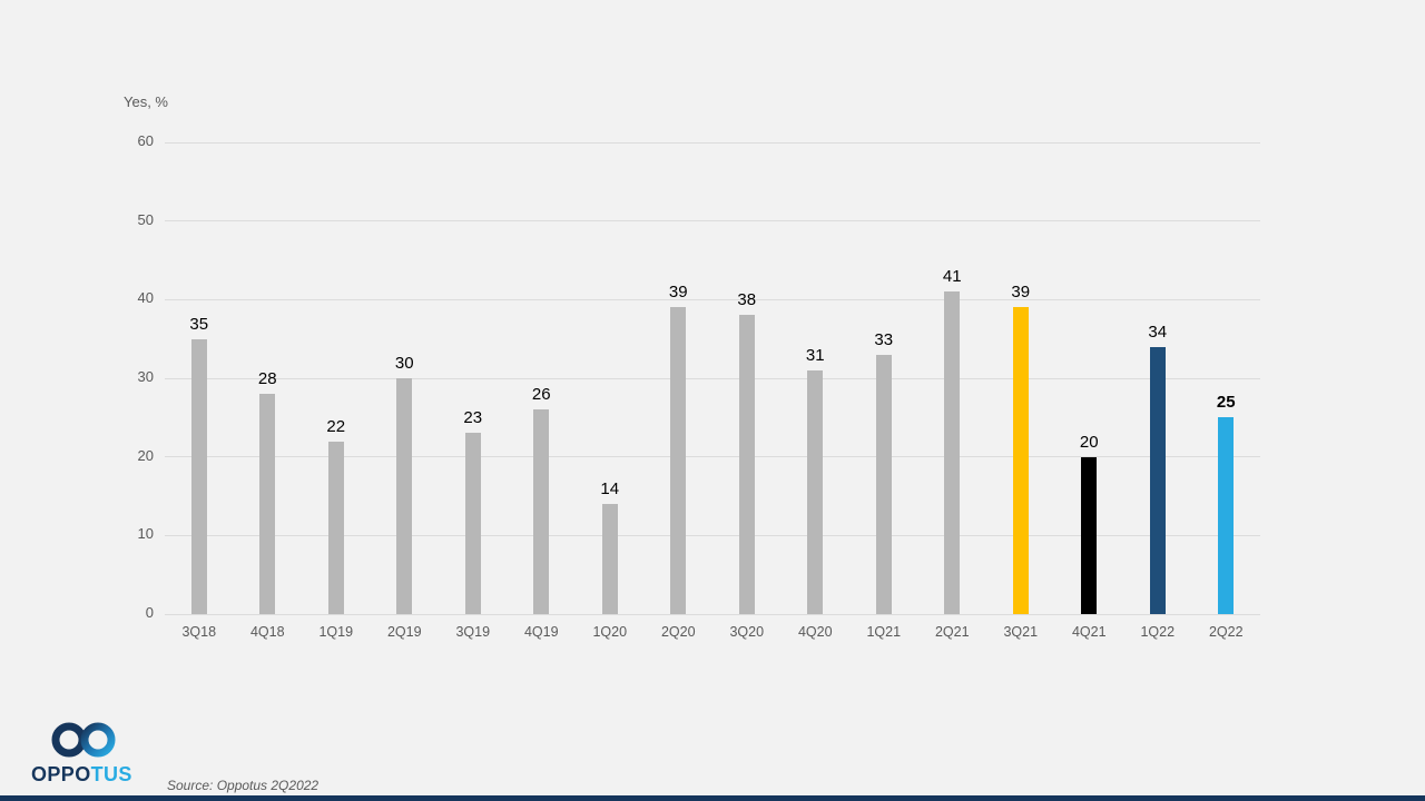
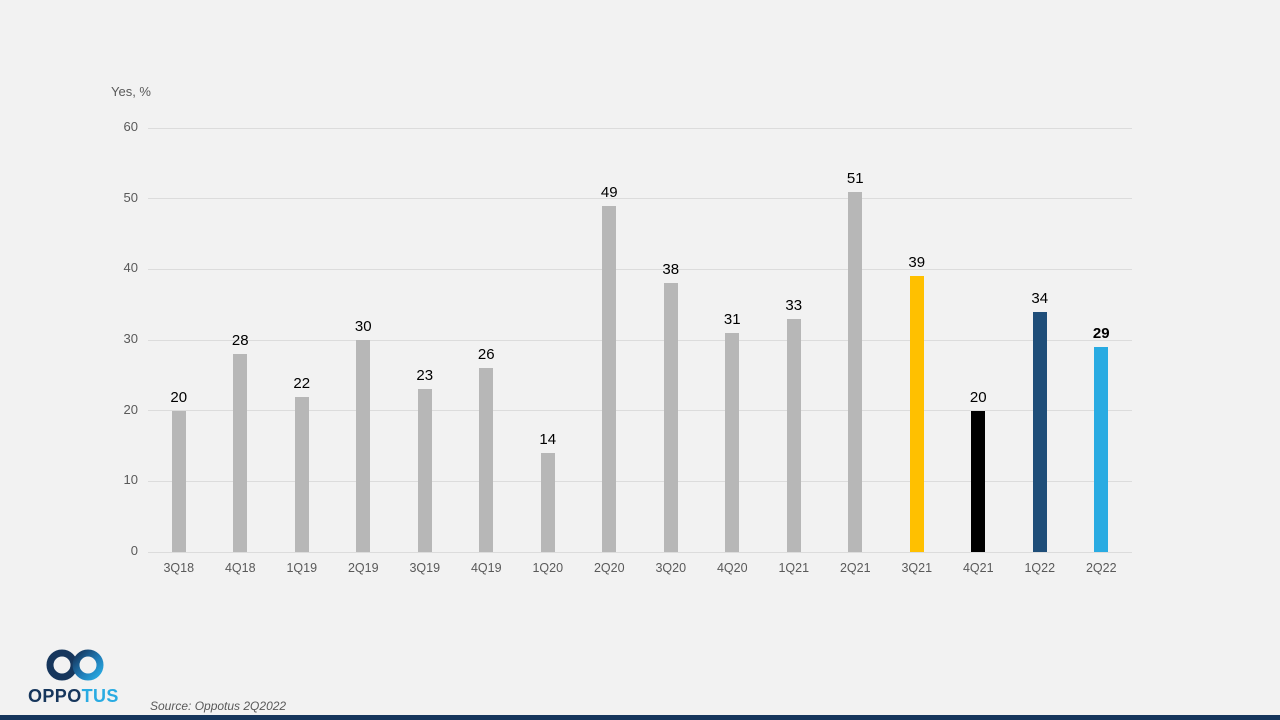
3Q18: 35 -> 20
2Q20: 39 -> 49
2Q21: 41 -> 51
2Q22: 25 -> 29
